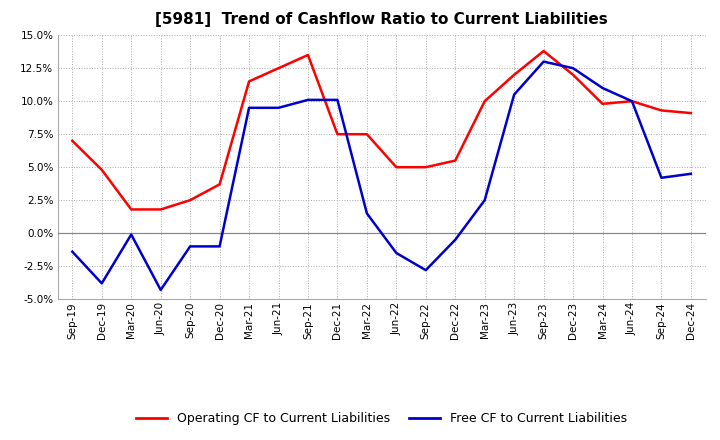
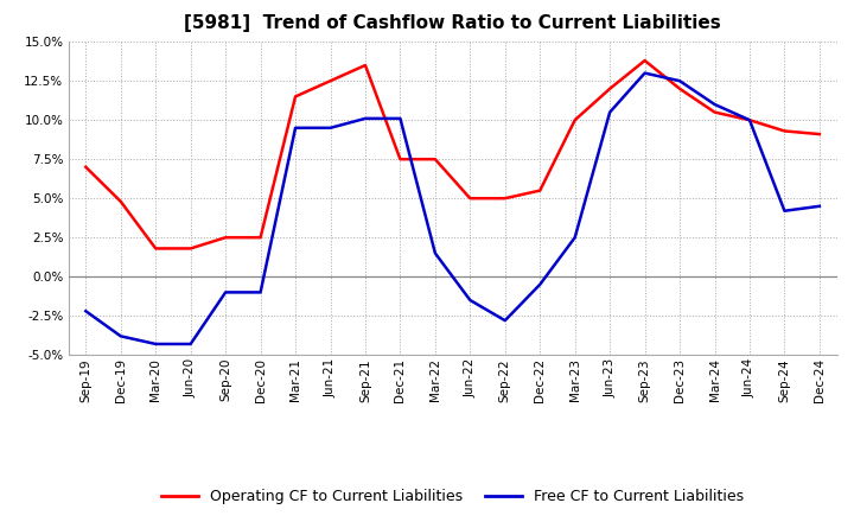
Free CF to Current Liabilities/Sep-19: -1.4% -> -2.2%
Free CF to Current Liabilities/Mar-20: -0.1% -> -4.3%
Operating CF to Current Liabilities/Dec-20: 3.7% -> 2.5%
Operating CF to Current Liabilities/Mar-24: 9.8% -> 10.5%
